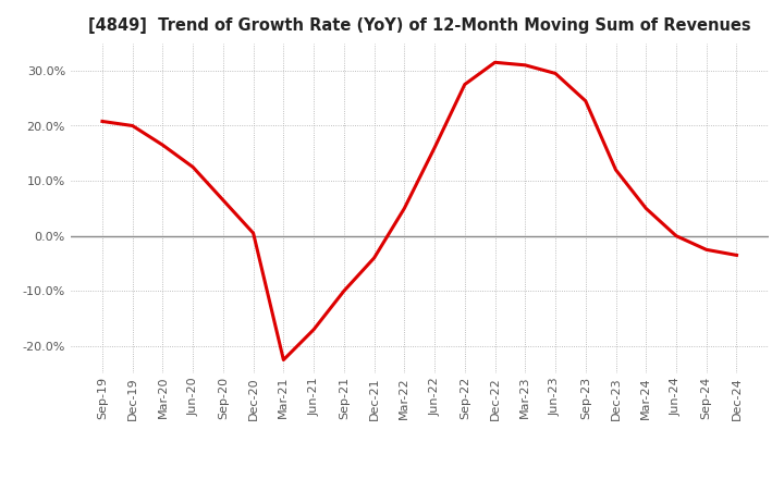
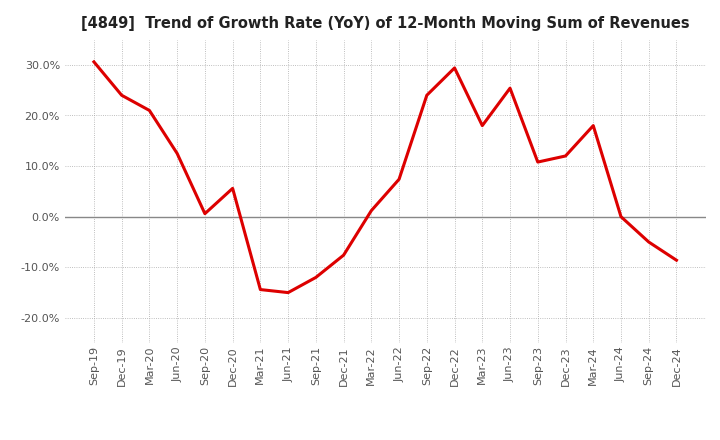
Sep-19: 20.8% -> 30.6%
Dec-19: 20.0% -> 24.0%
Mar-20: 16.5% -> 21.0%
Sep-20: 6.5% -> 0.6%
Dec-20: 0.5% -> 5.6%
Mar-21: -22.5% -> -14.4%
Jun-21: -17.0% -> -15.0%
Sep-21: -10.0% -> -12.0%
Dec-21: -4.0% -> -7.6%
Mar-22: 5.0% -> 1.2%
Jun-22: 16.0% -> 7.4%
Sep-22: 27.5% -> 24.0%
Dec-22: 31.5% -> 29.4%
Mar-23: 31.0% -> 18.0%
Jun-23: 29.5% -> 25.4%
Sep-23: 24.5% -> 10.8%
Mar-24: 5.0% -> 18.0%
Sep-24: -2.5% -> -5.0%
Dec-24: -3.5% -> -8.6%
